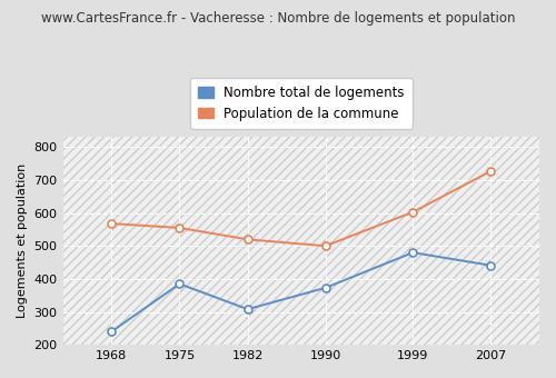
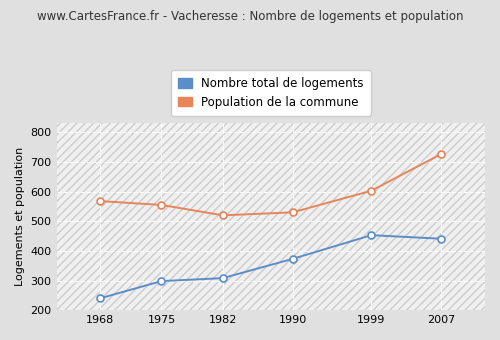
Nombre total de logements/1975: 385 -> 298
Population de la commune/1990: 500 -> 530
Nombre total de logements/1999: 480 -> 453
